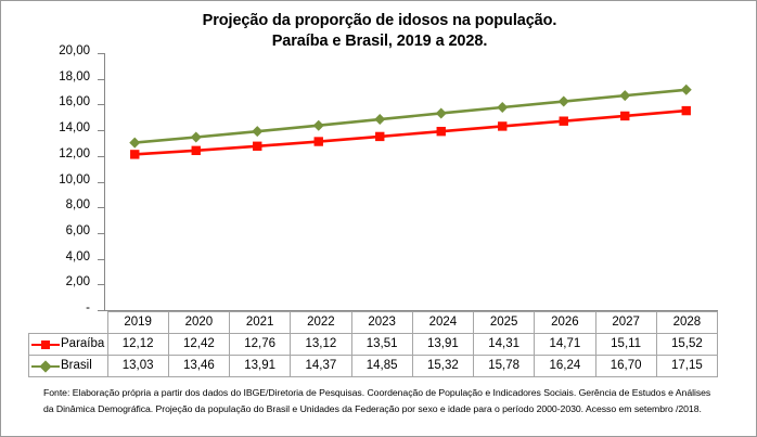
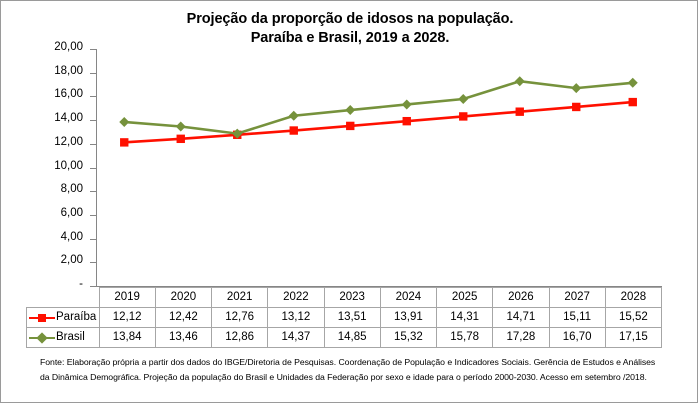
Brasil/2019: 13,03 -> 13,84
Brasil/2021: 13,91 -> 12,86
Brasil/2026: 16,24 -> 17,28
